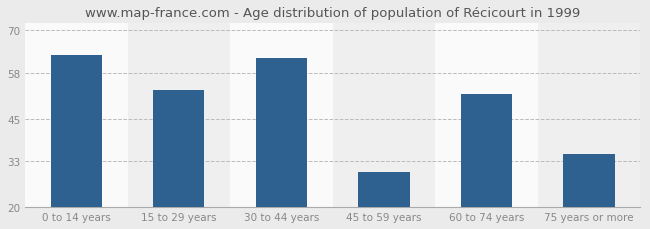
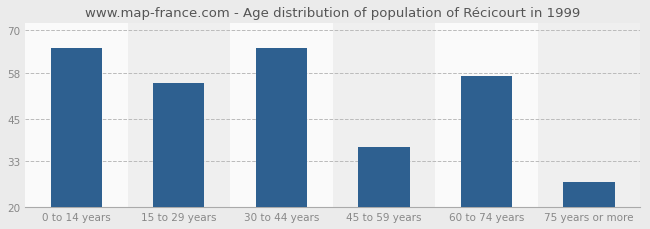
0 to 14 years: 63 -> 65
15 to 29 years: 53 -> 55
30 to 44 years: 62 -> 65
45 to 59 years: 30 -> 37
60 to 74 years: 52 -> 57
75 years or more: 35 -> 27
